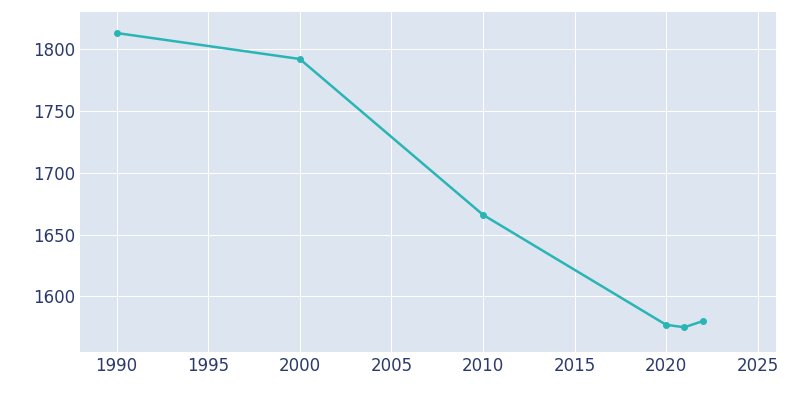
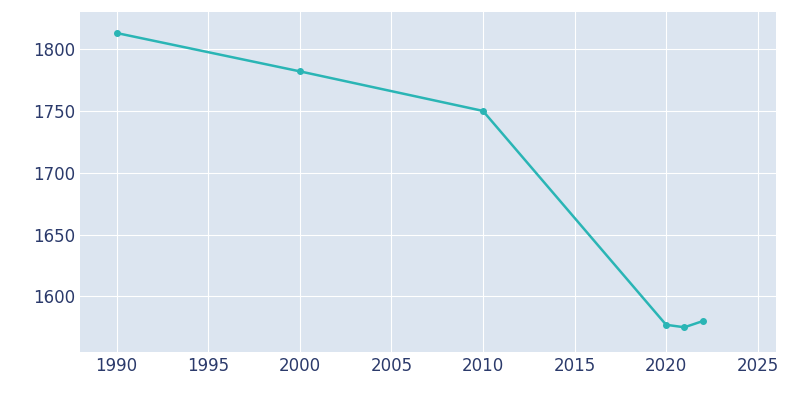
2000: 1792 -> 1782
2010: 1666 -> 1750
